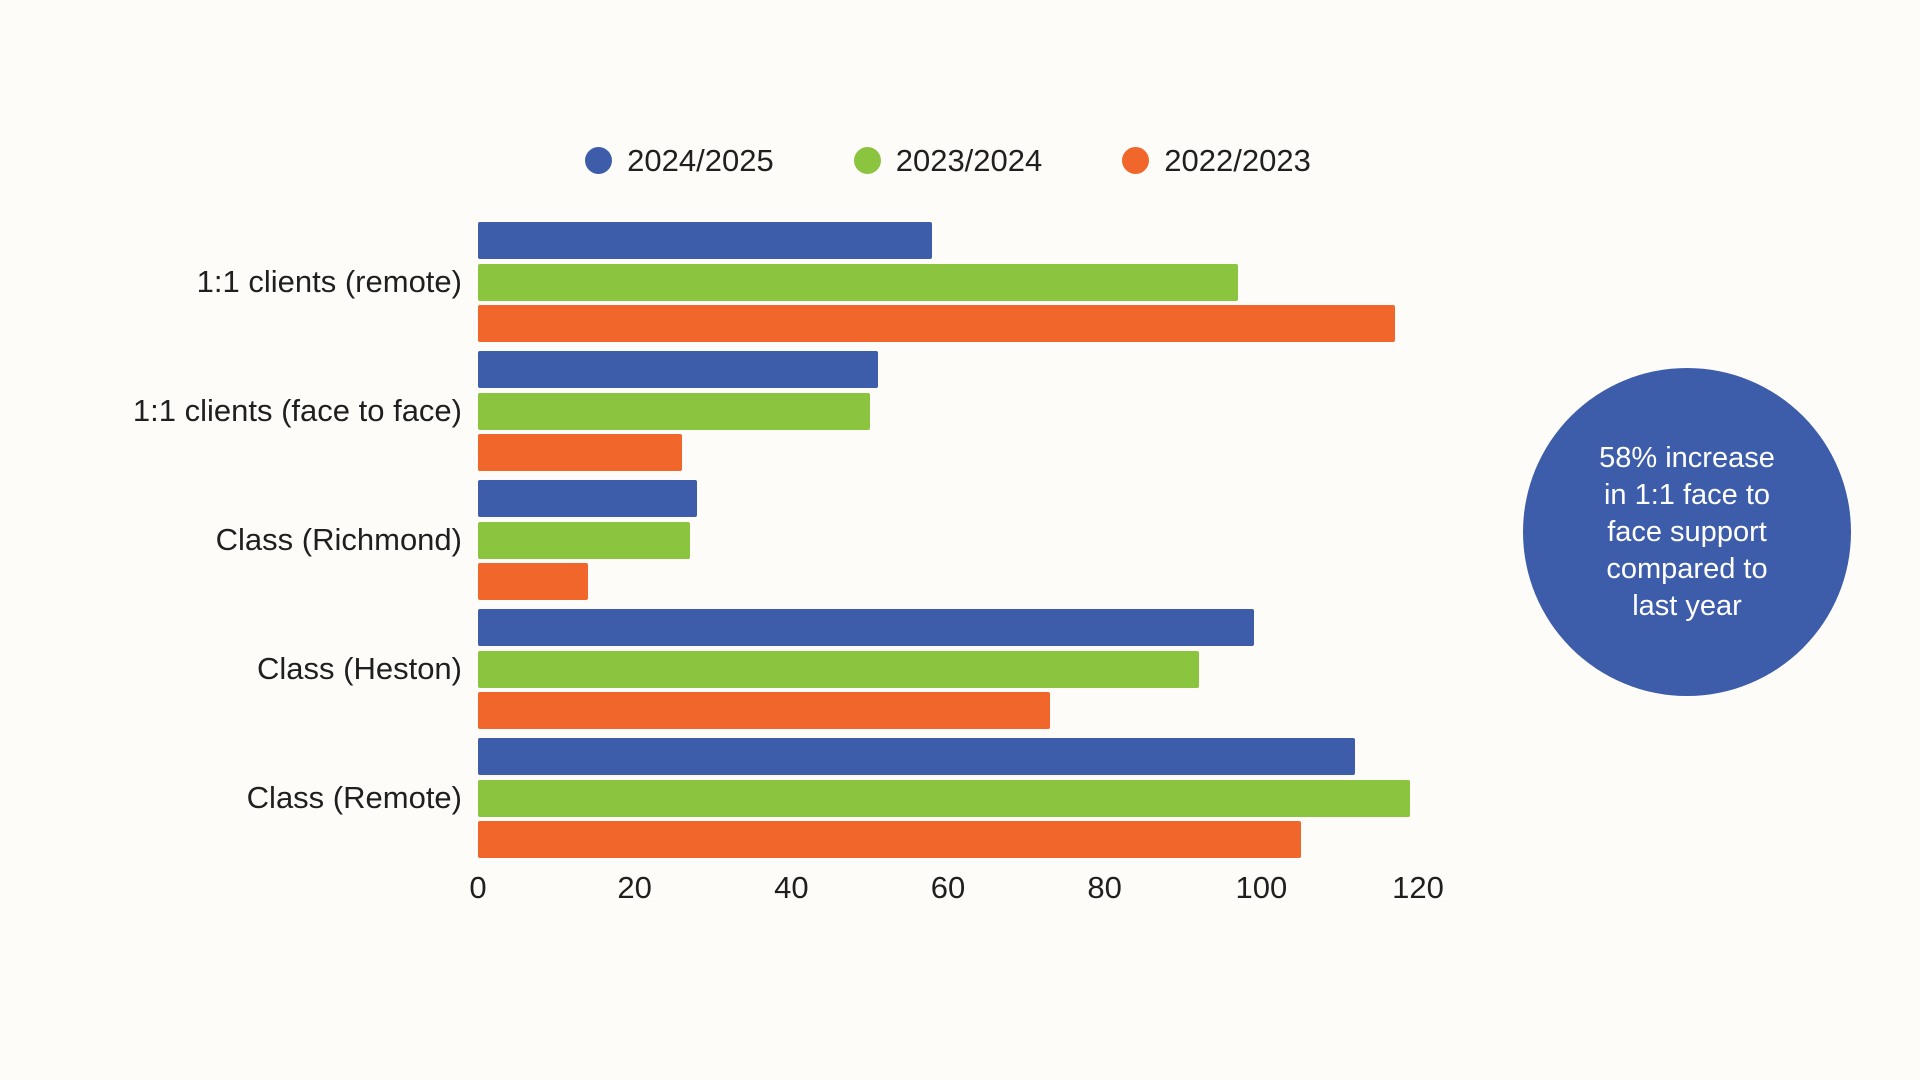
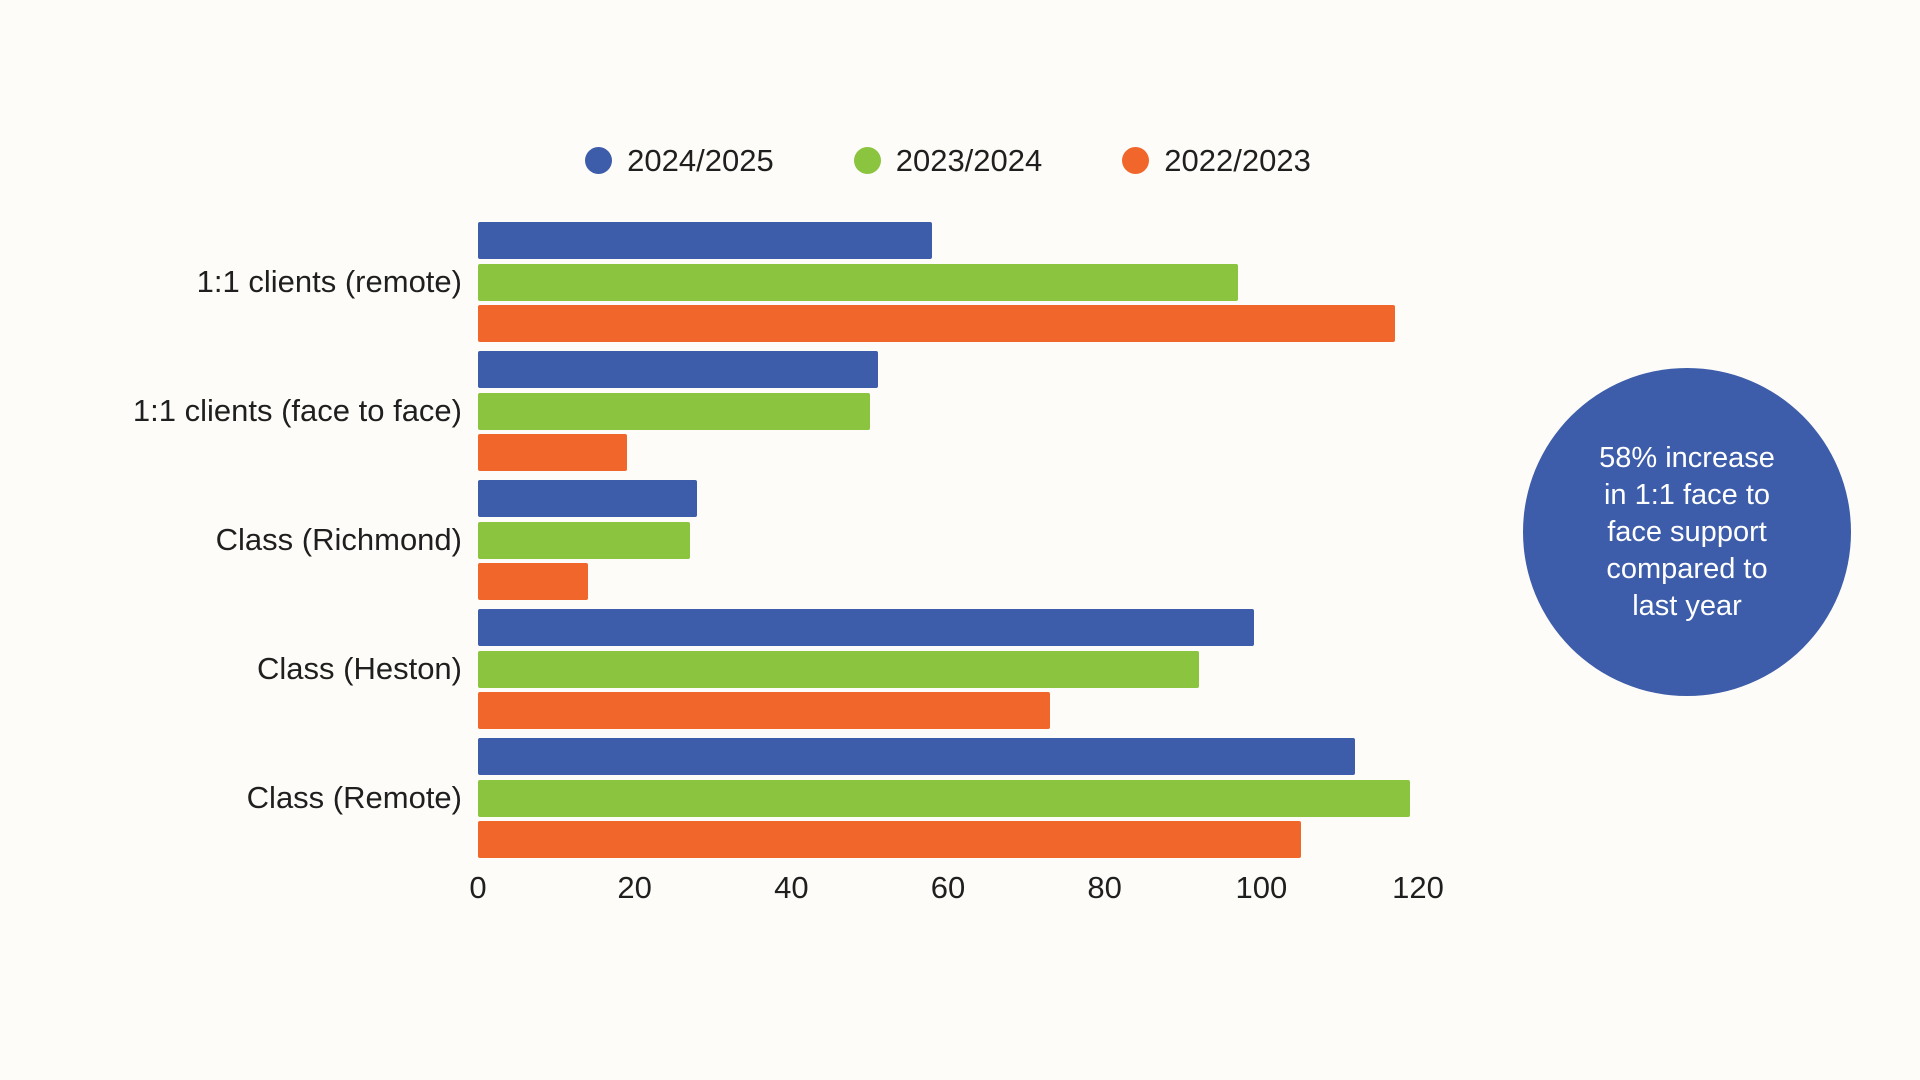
2022/2023/1:1 clients (face to face): 26 -> 19
